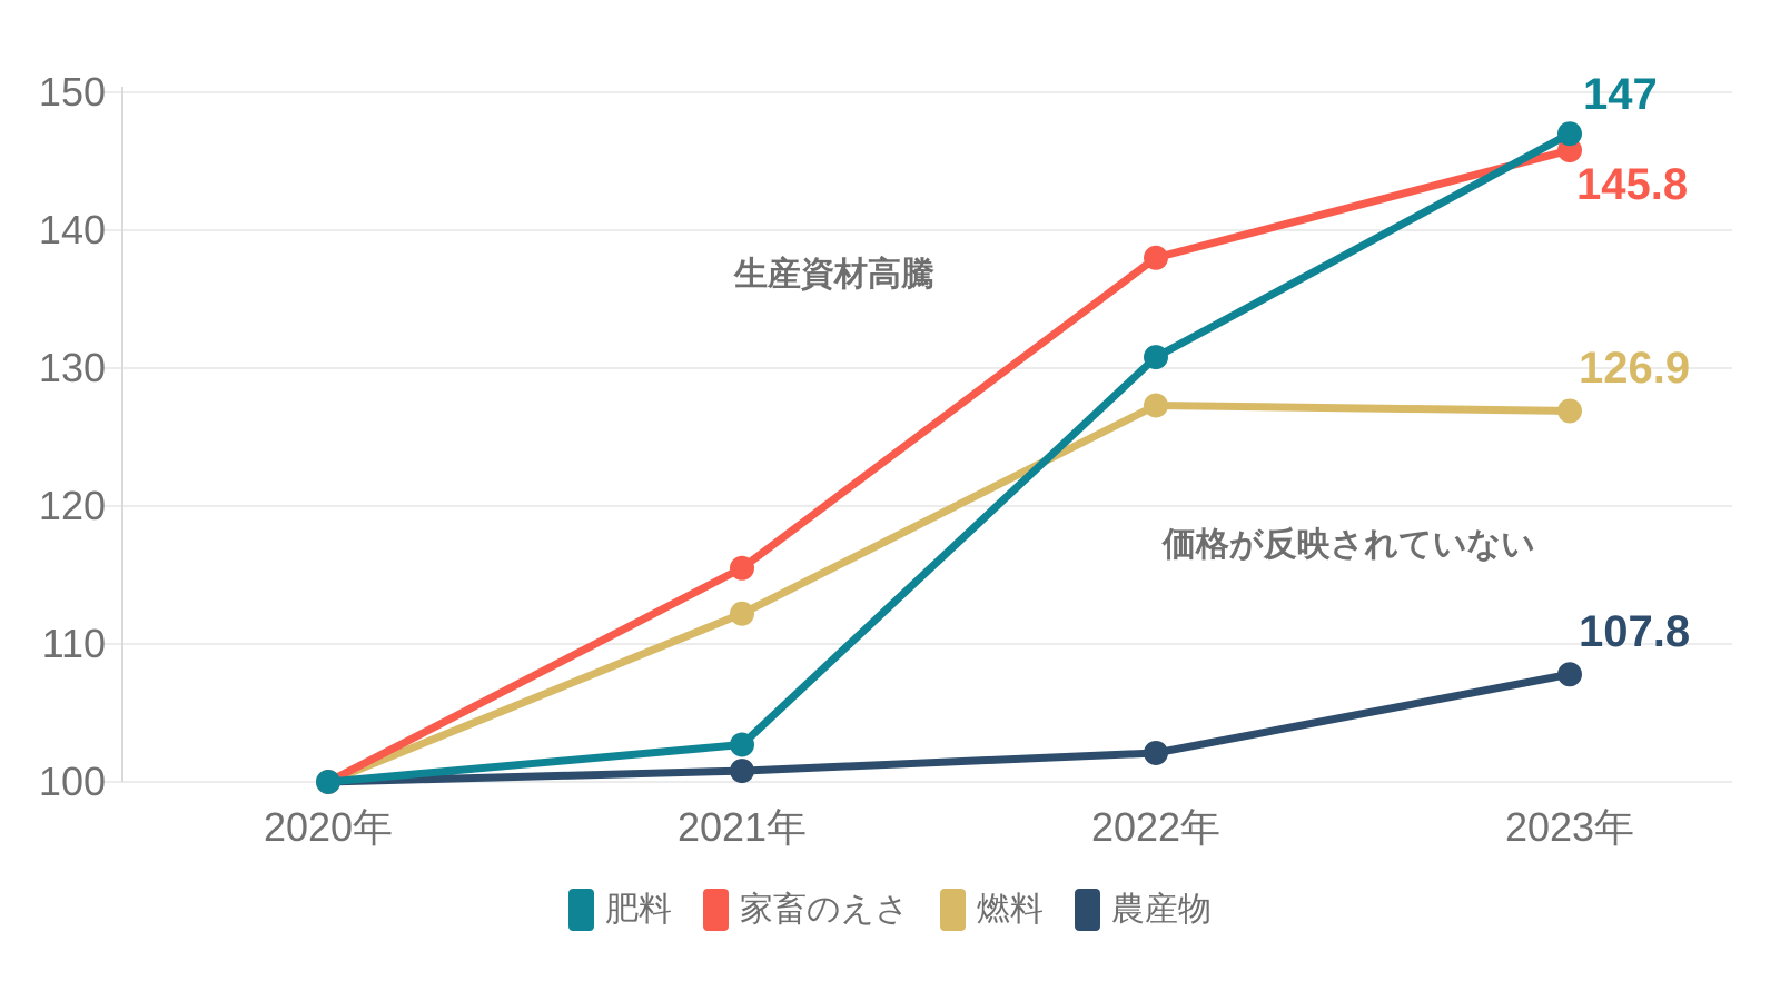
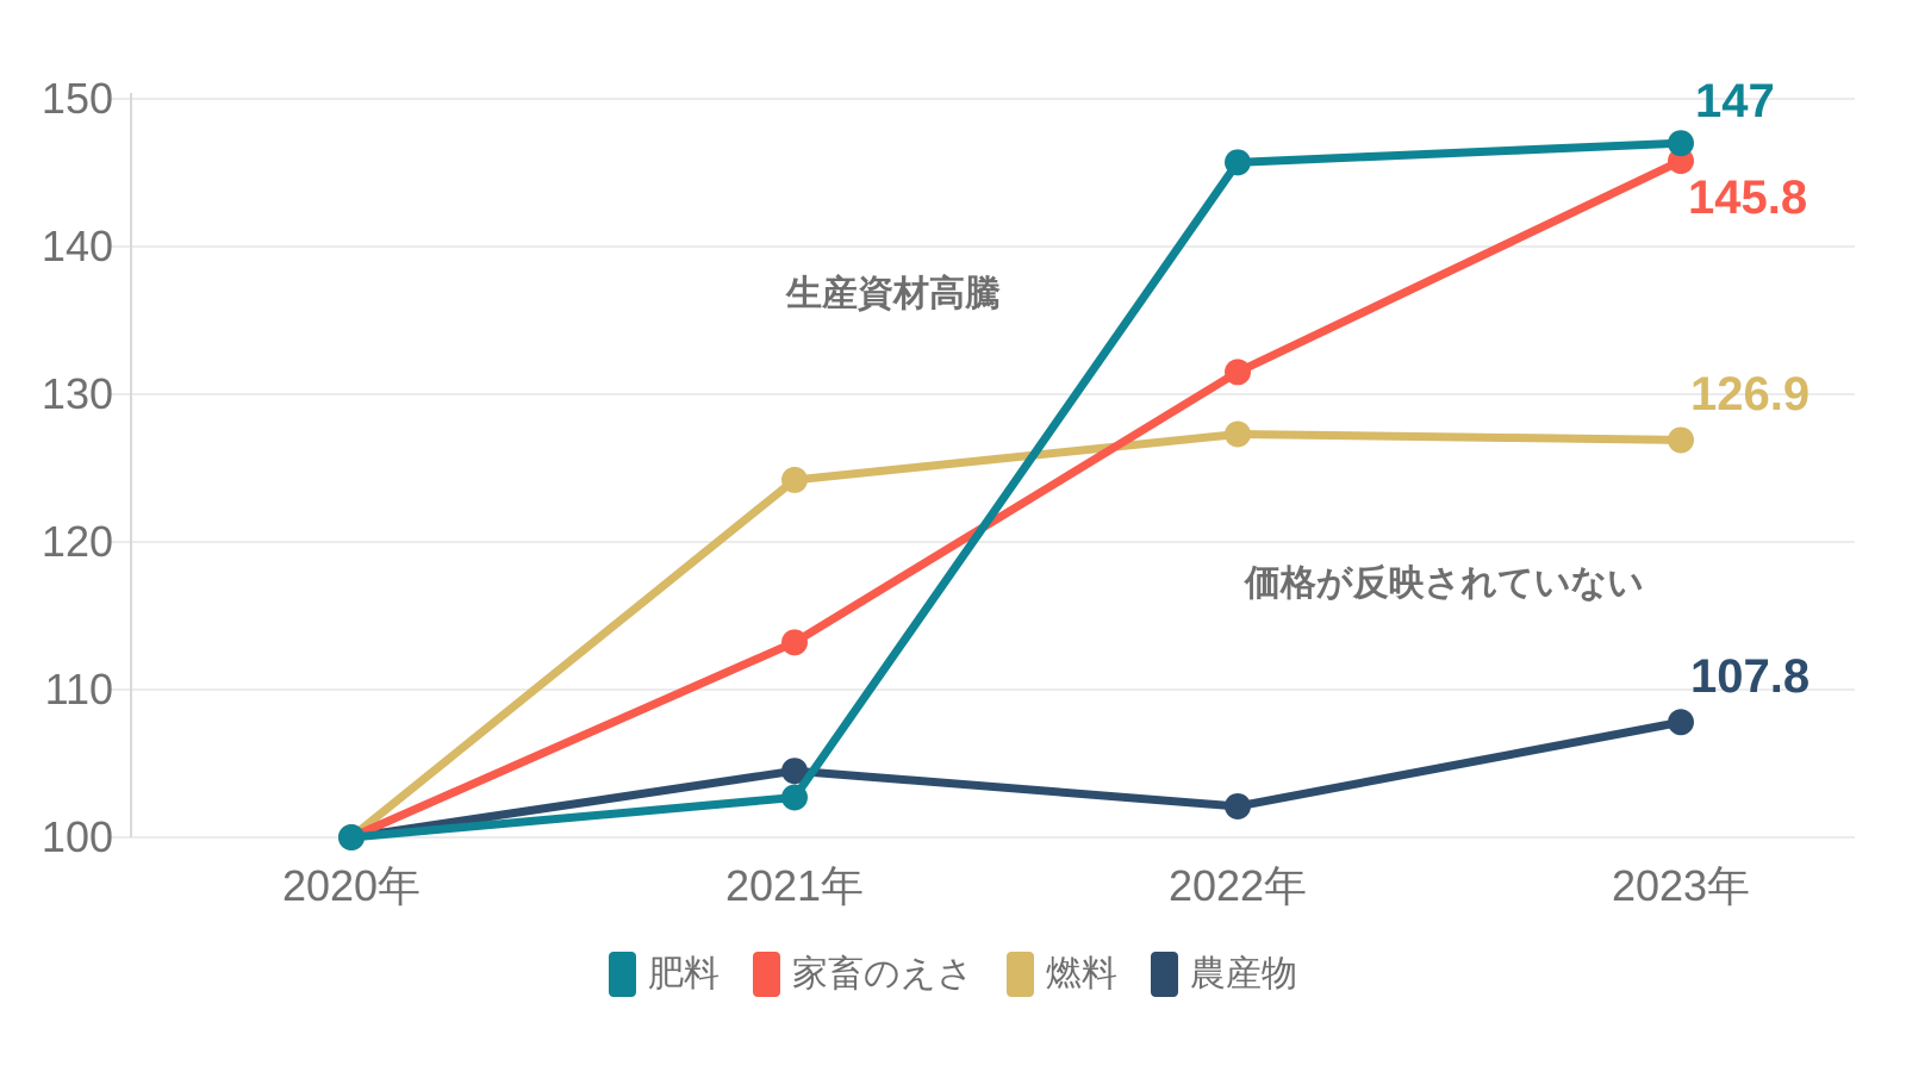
家畜のえさ/2021年: 115.5 -> 113.2
燃料/2021年: 112.2 -> 124.2
農産物/2021年: 100.8 -> 104.5
肥料/2022年: 130.8 -> 145.7
家畜のえさ/2022年: 138.0 -> 131.5
